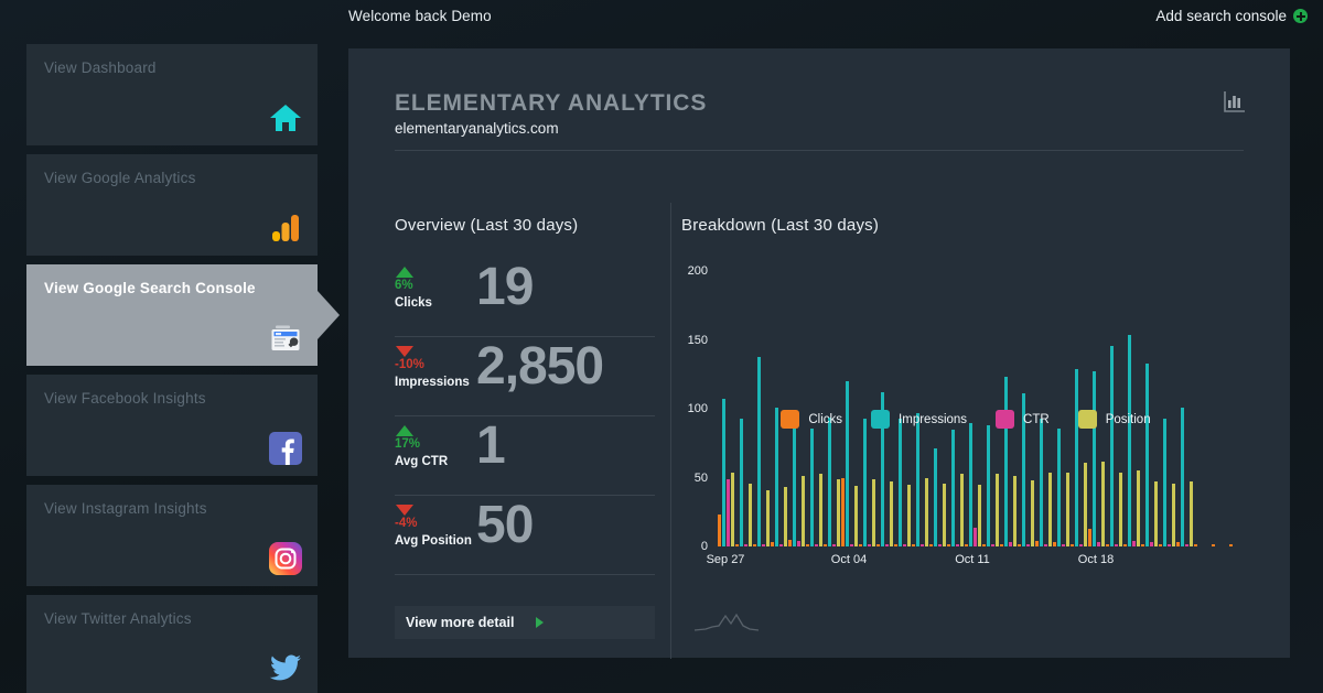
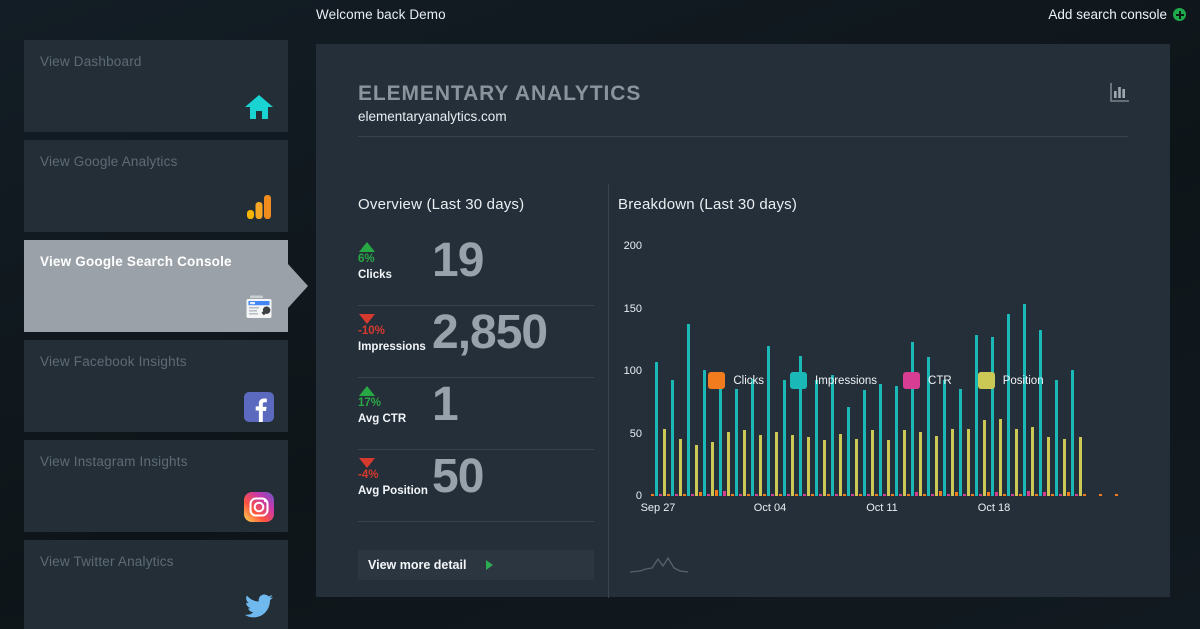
Clicks/Sep 27: 23 -> 2
CTR/Sep 27: 49 -> 2
Clicks/Oct 04: 50 -> 2
Position/Oct 04: 44 -> 51
CTR/Oct 11: 14 -> 2
Clicks/Oct 18: 13 -> 3
